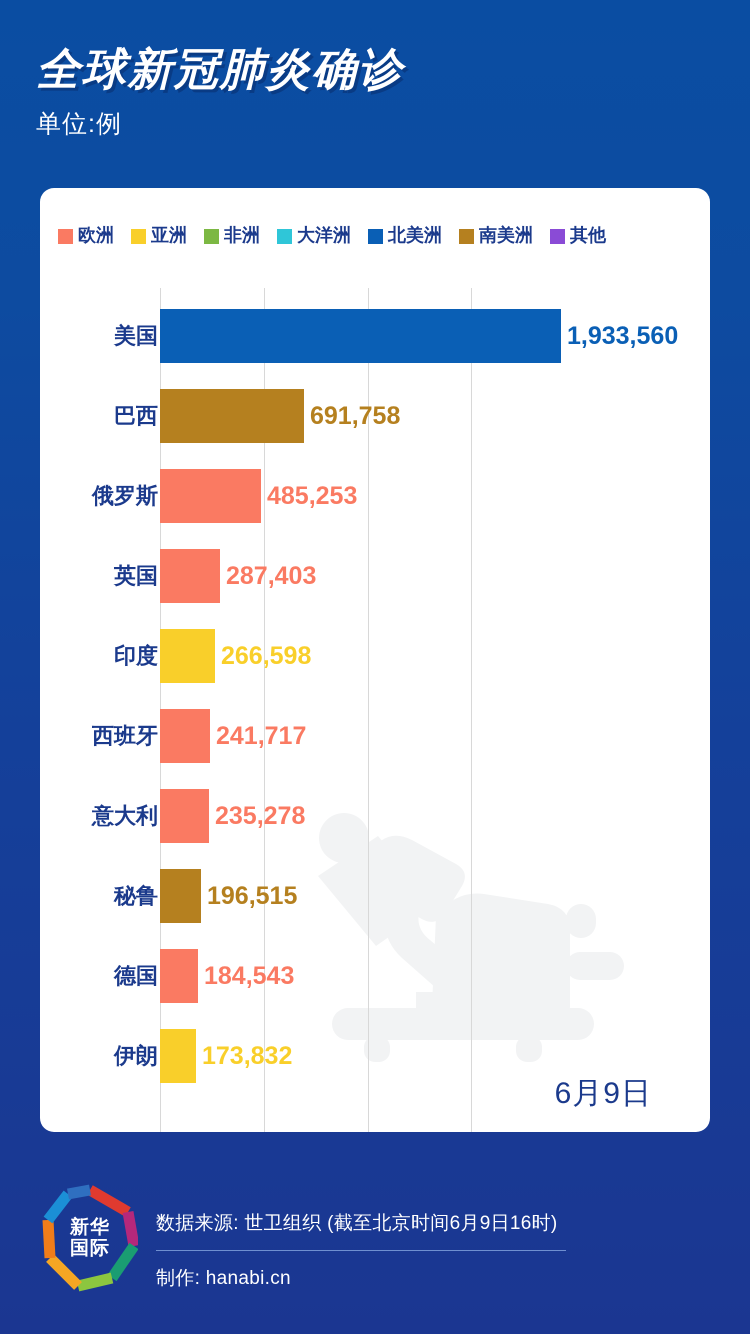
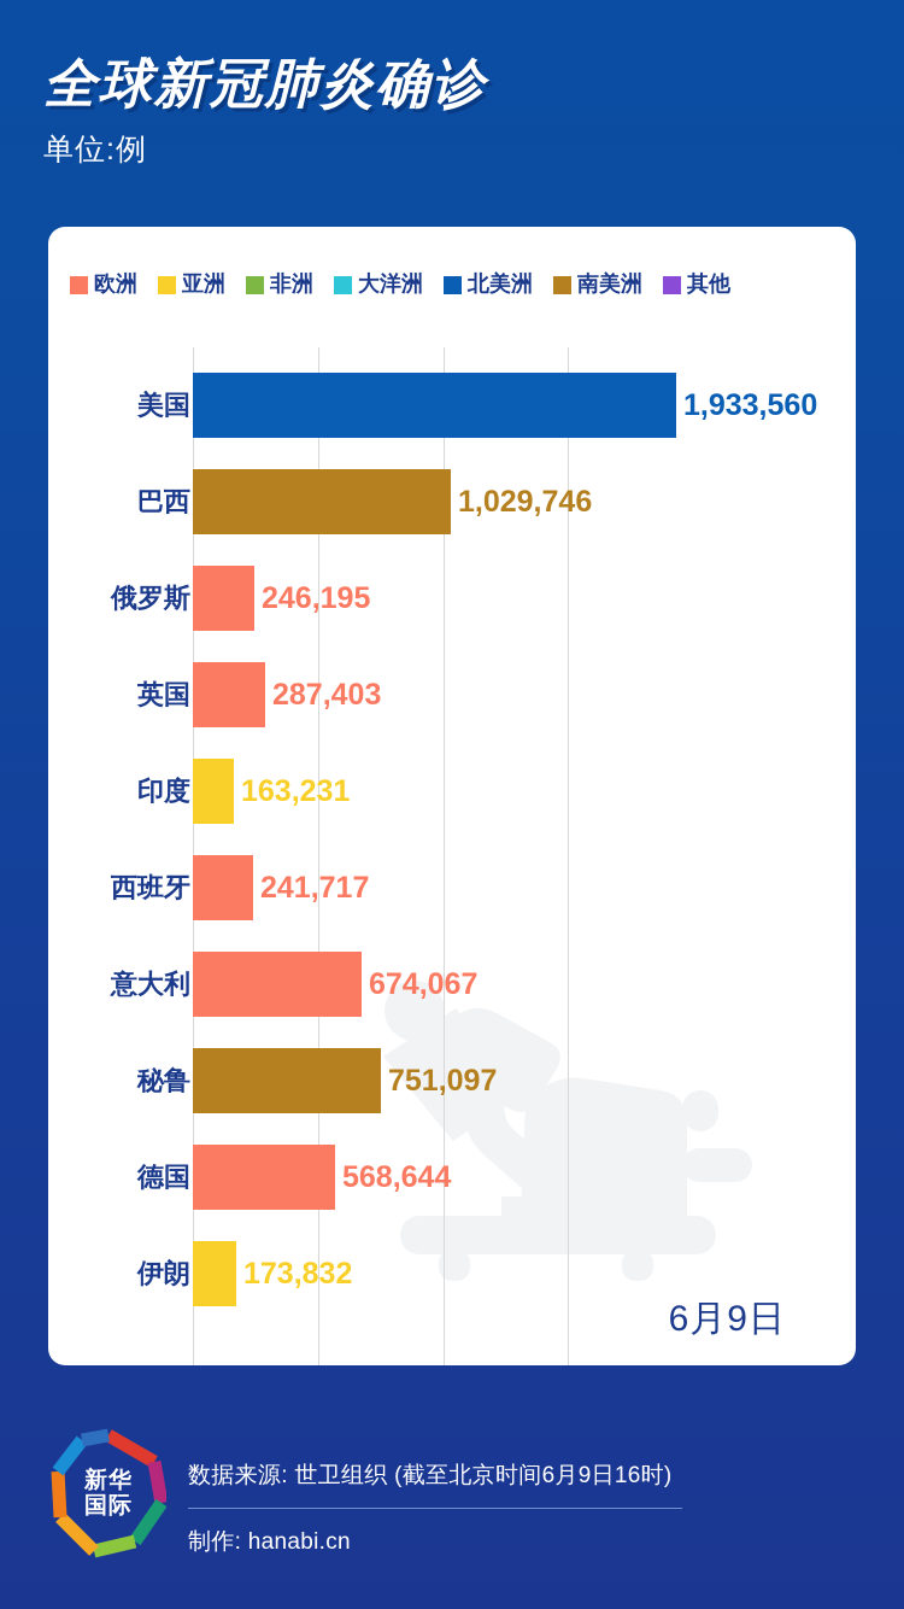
巴西: 691,758 -> 1,029,746
俄罗斯: 485,253 -> 246,195
印度: 266,598 -> 163,231
意大利: 235,278 -> 674,067
秘鲁: 196,515 -> 751,097
德国: 184,543 -> 568,644
